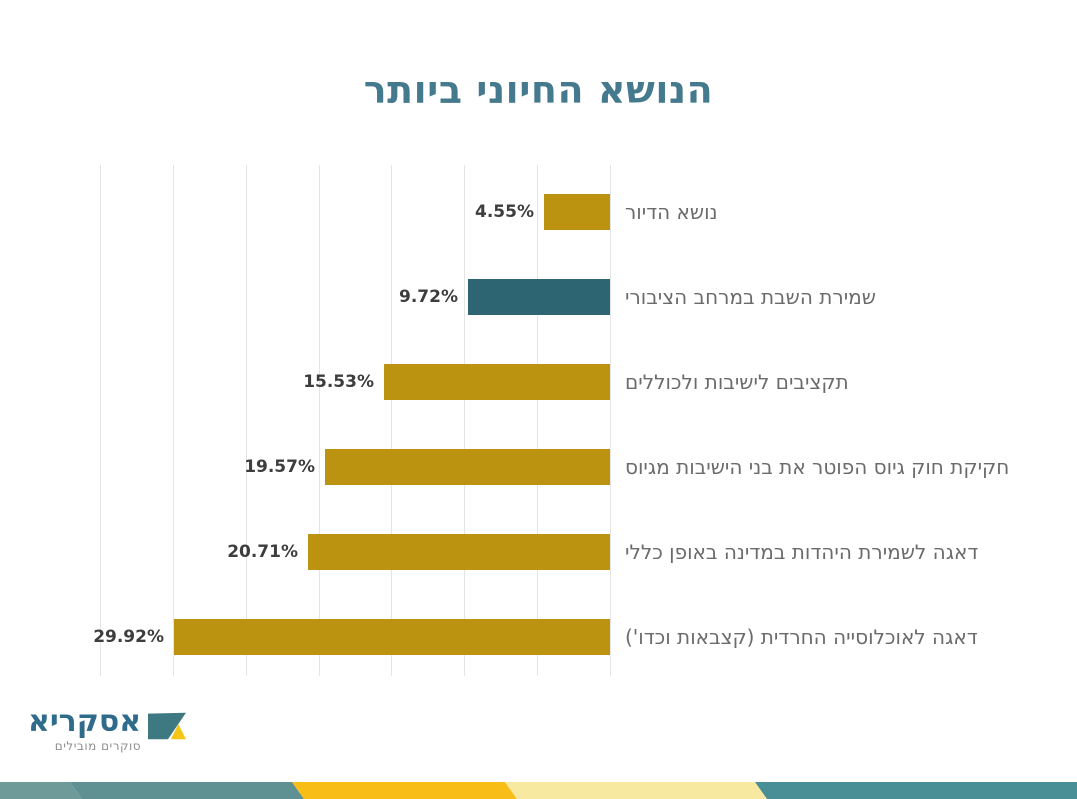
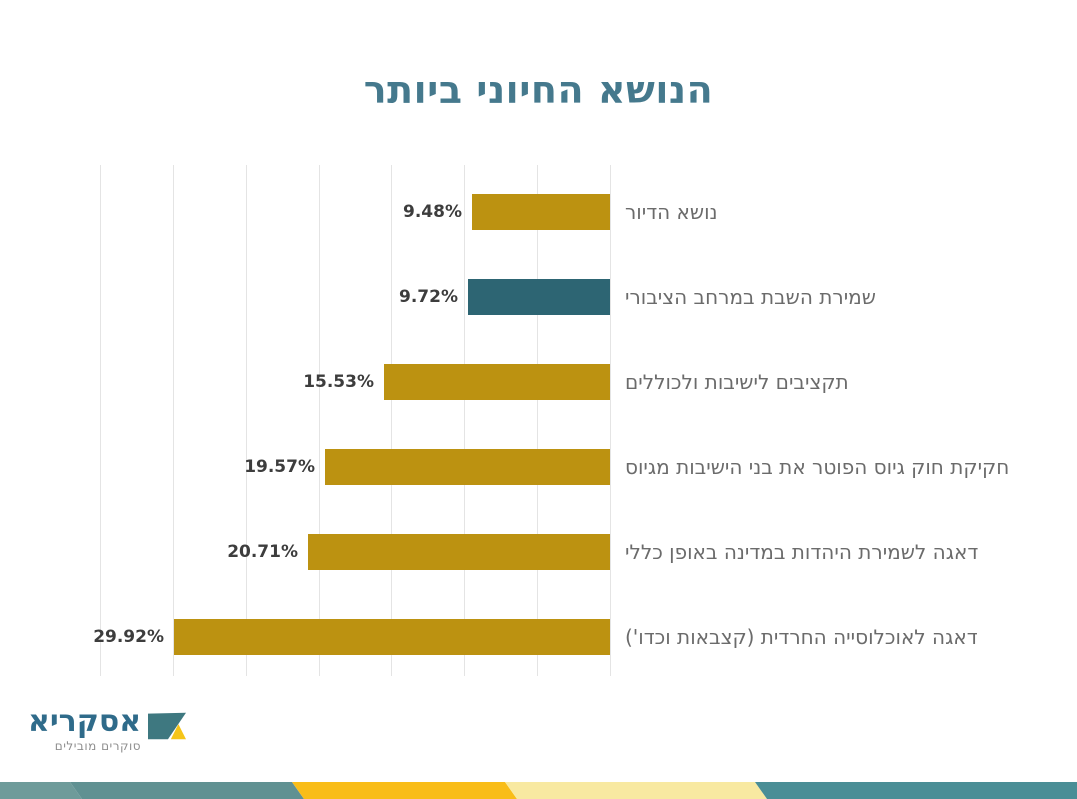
נושא הדיור: 4.55% -> 9.48%
